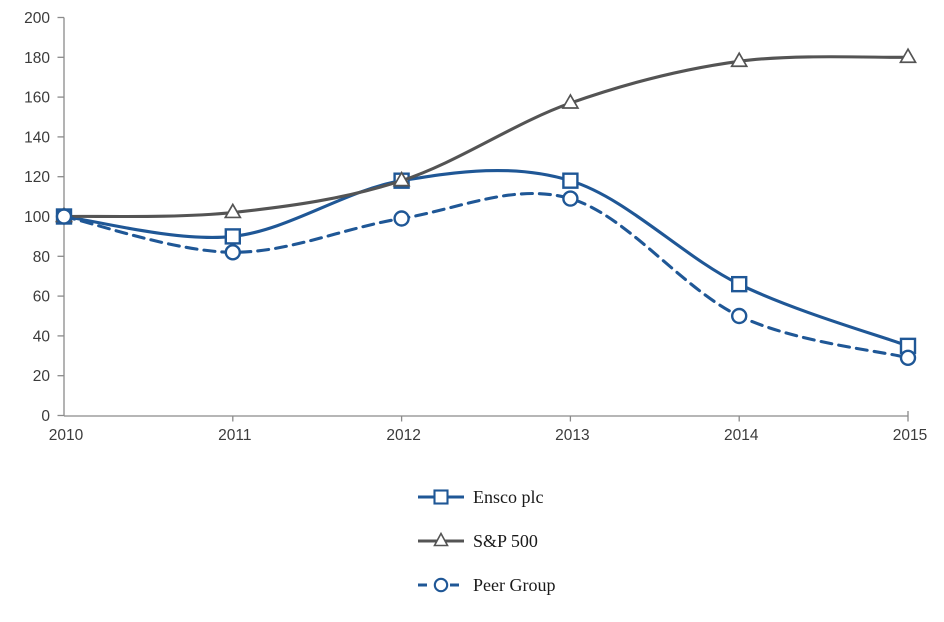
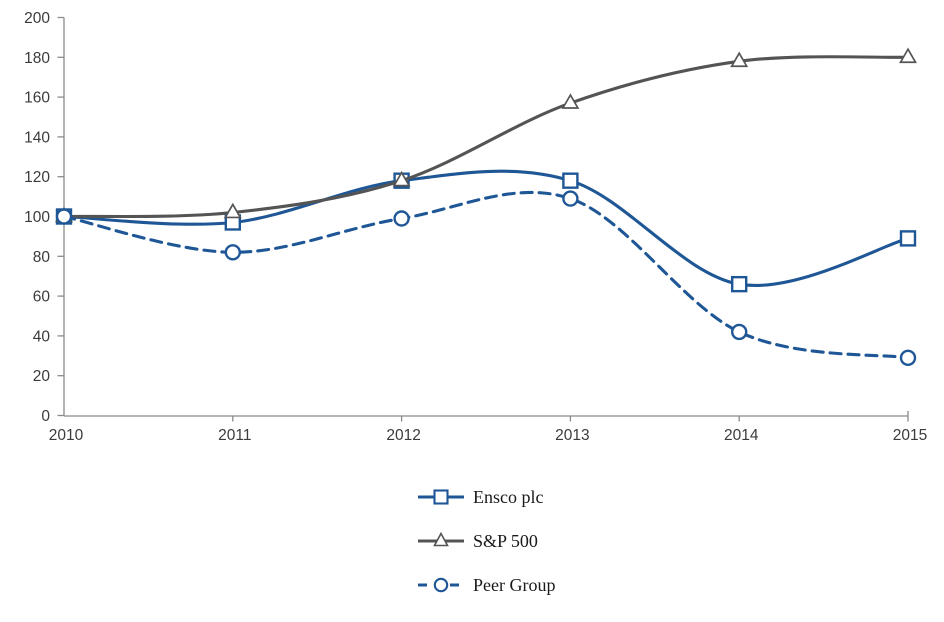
Ensco plc/2011: 90 -> 97
Peer Group/2014: 50 -> 42
Ensco plc/2015: 35 -> 89
